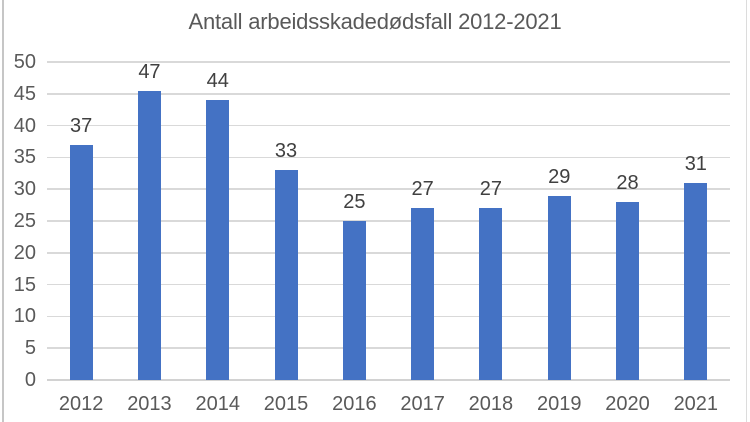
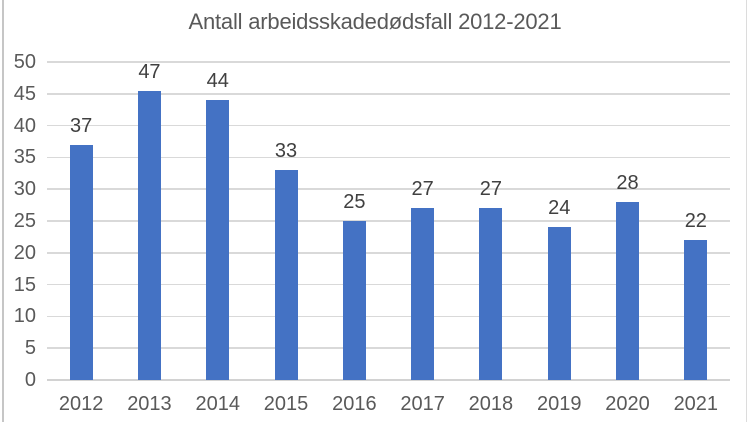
2019: 29 -> 24
2021: 31 -> 22
